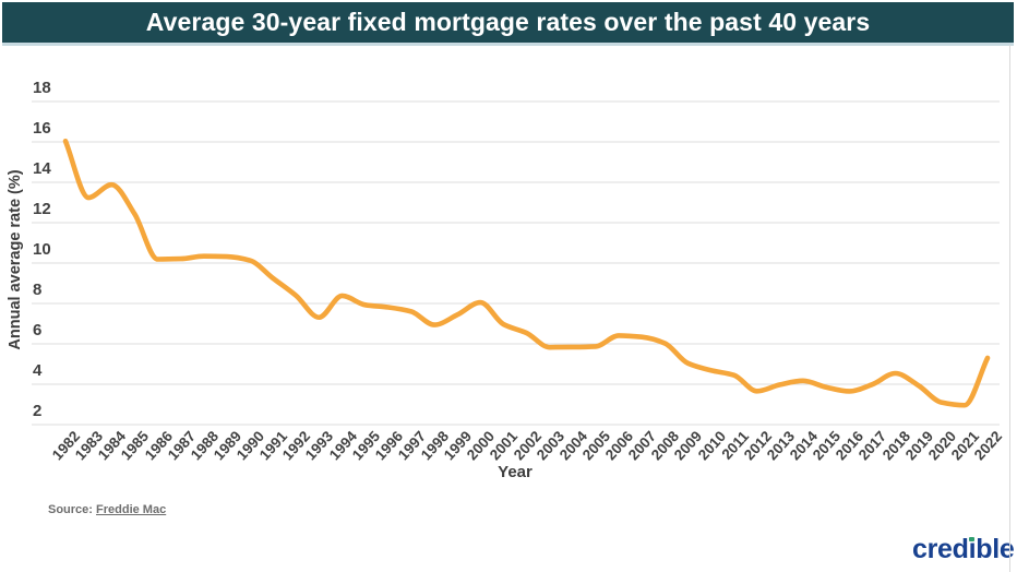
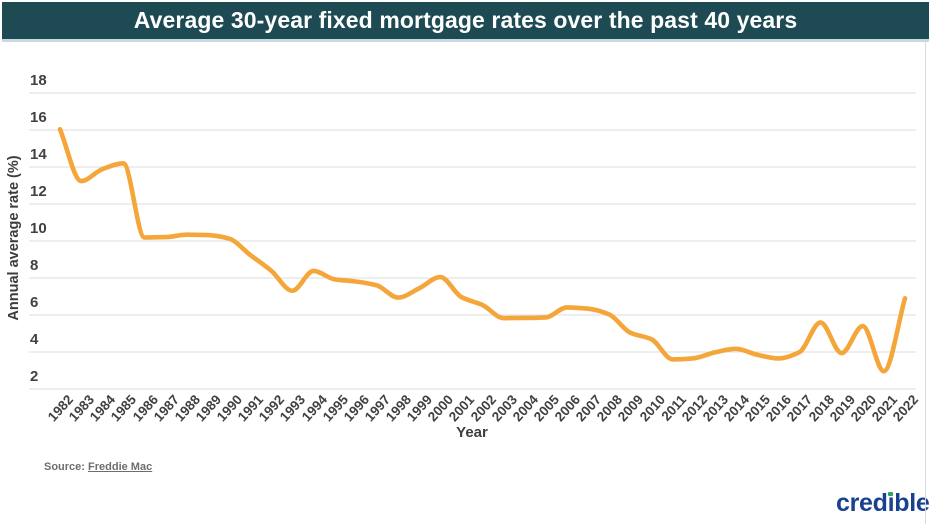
1985: 12.4 -> 14.2
2011: 4.5 -> 3.6
2018: 4.5 -> 5.6
2020: 3.1 -> 5.4
2022: 5.3 -> 6.9
